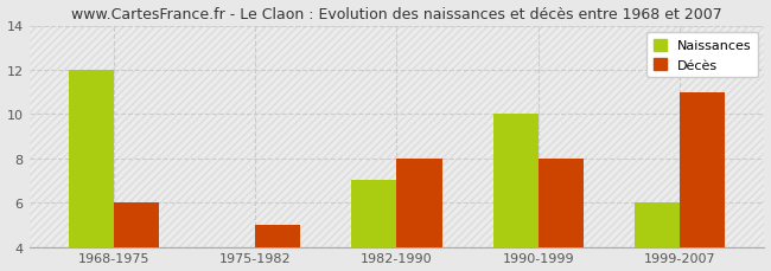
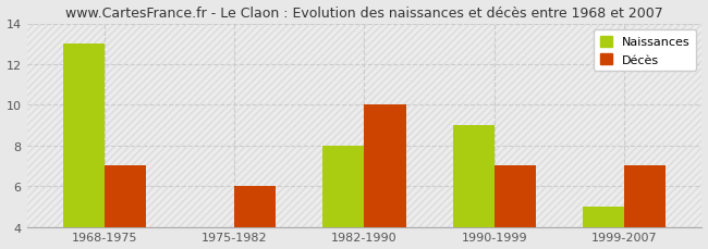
Naissances/1968-1975: 12 -> 13
Décès/1968-1975: 6 -> 7
Décès/1975-1982: 5 -> 6
Naissances/1982-1990: 7 -> 8
Décès/1982-1990: 8 -> 10
Naissances/1990-1999: 10 -> 9
Décès/1990-1999: 8 -> 7
Naissances/1999-2007: 6 -> 5
Décès/1999-2007: 11 -> 7
